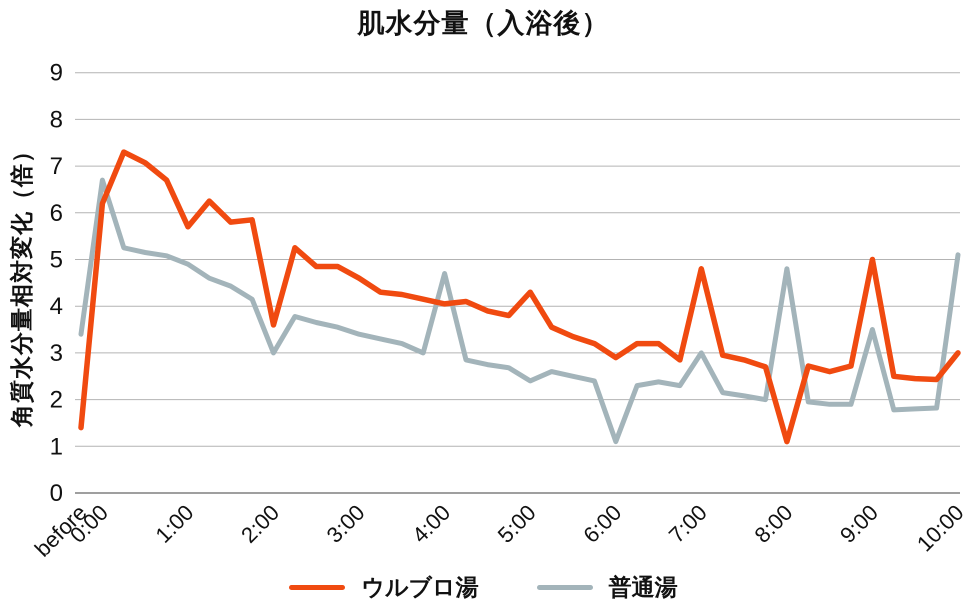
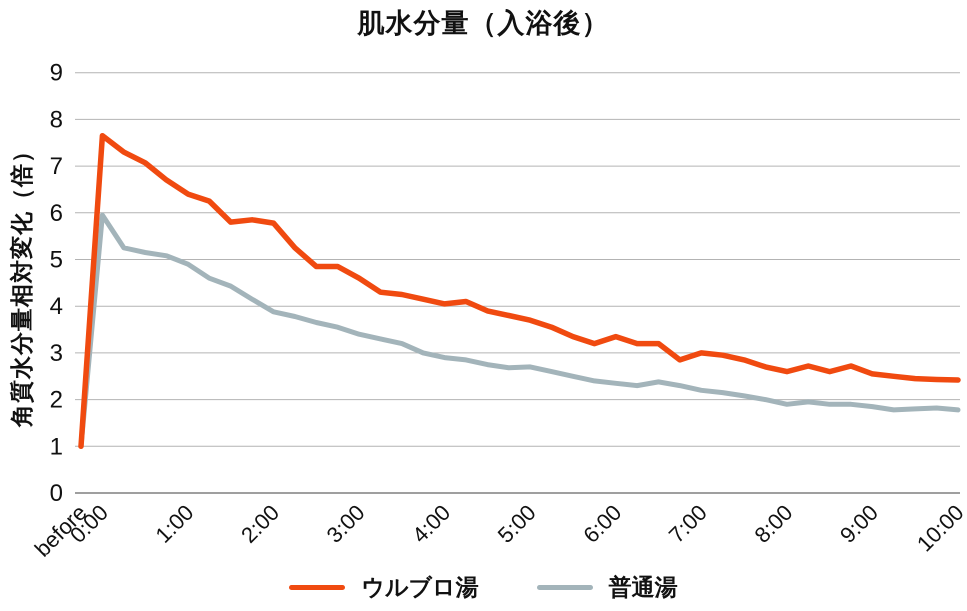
ウルブロ湯/before: 1.4 -> 1.0
普通湯/before: 3.4 -> 1.0
ウルブロ湯/0:00: 6.2 -> 7.7
普通湯/0:00: 6.7 -> 6.0
ウルブロ湯/1:00: 5.7 -> 6.4
ウルブロ湯/2:00: 3.6 -> 5.8
普通湯/2:00: 3.0 -> 3.9
普通湯/4:00: 4.7 -> 2.9
ウルブロ湯/5:00: 4.3 -> 3.7
普通湯/5:00: 2.4 -> 2.7
ウルブロ湯/6:00: 2.9 -> 3.4
普通湯/6:00: 1.1 -> 2.4
ウルブロ湯/7:00: 4.8 -> 3.0
普通湯/7:00: 3.0 -> 2.2
ウルブロ湯/8:00: 1.1 -> 2.6
普通湯/8:00: 4.8 -> 1.9
ウルブロ湯/9:00: 5.0 -> 2.5
普通湯/9:00: 3.5 -> 1.9
ウルブロ湯/10:00: 3.0 -> 2.4
普通湯/10:00: 5.1 -> 1.8
